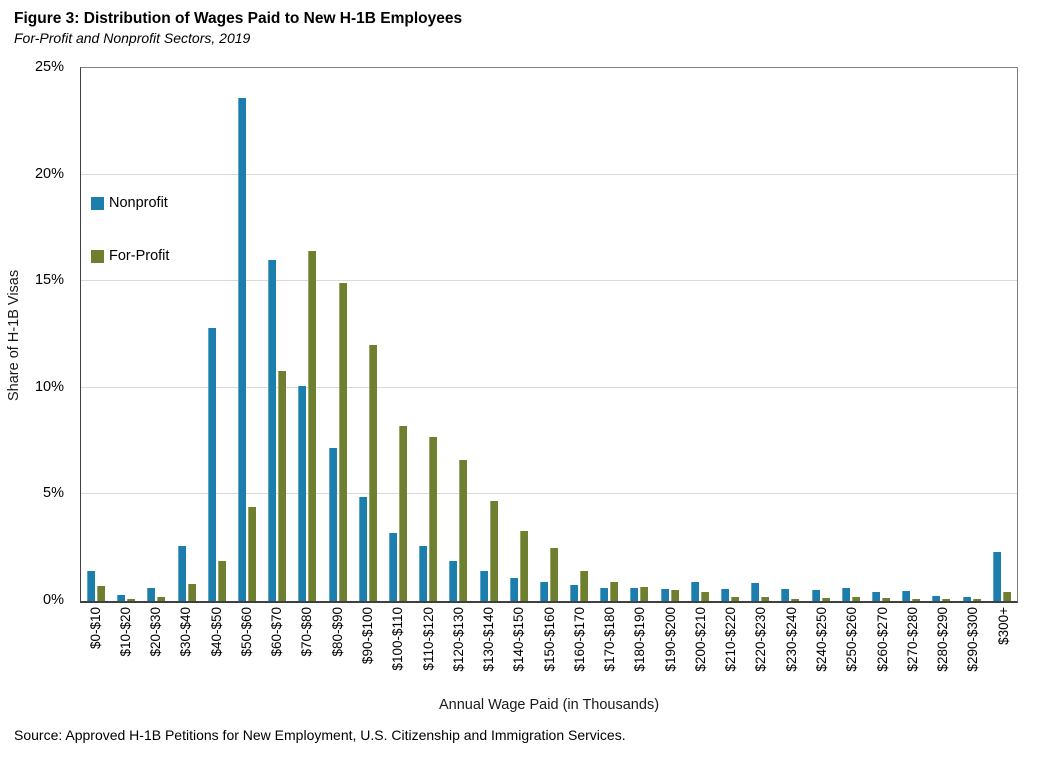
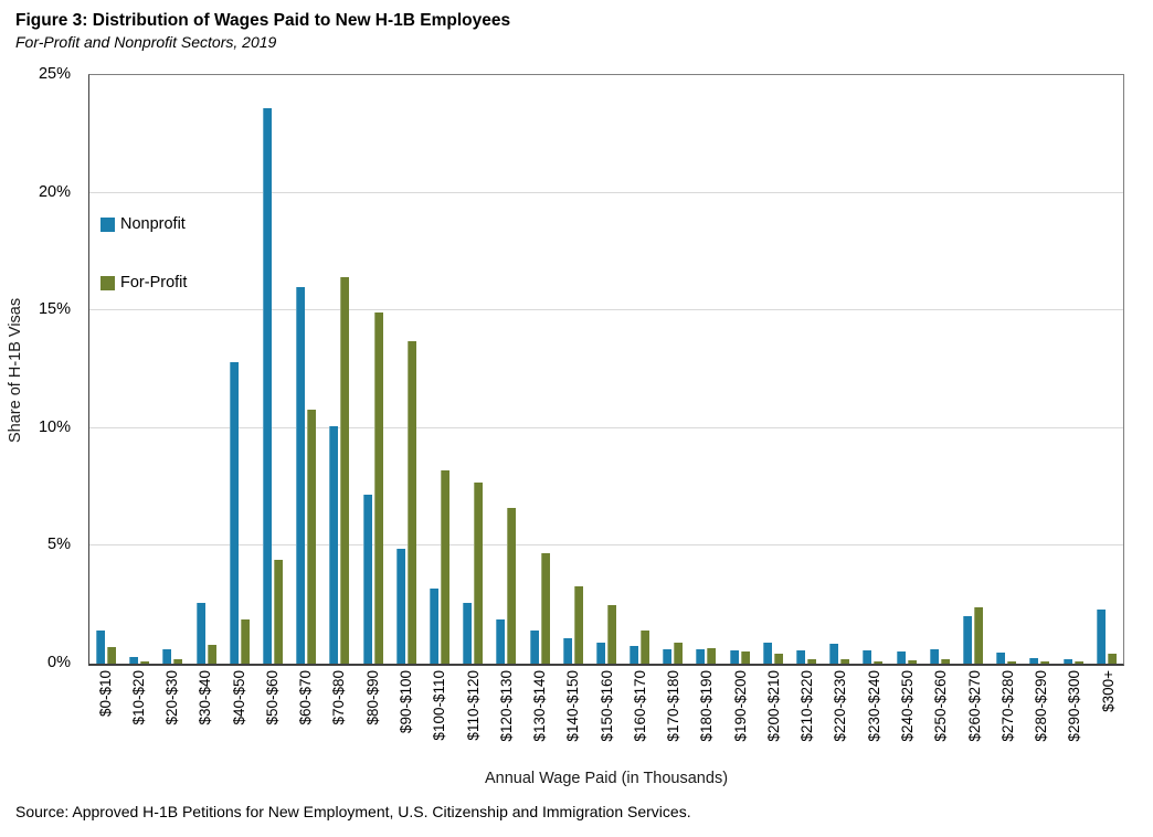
For-Profit/$90-$100: 12.0% -> 13.7%
Nonprofit/$260-$270: 0.4% -> 2.0%
For-Profit/$260-$270: 0.1% -> 2.4%
